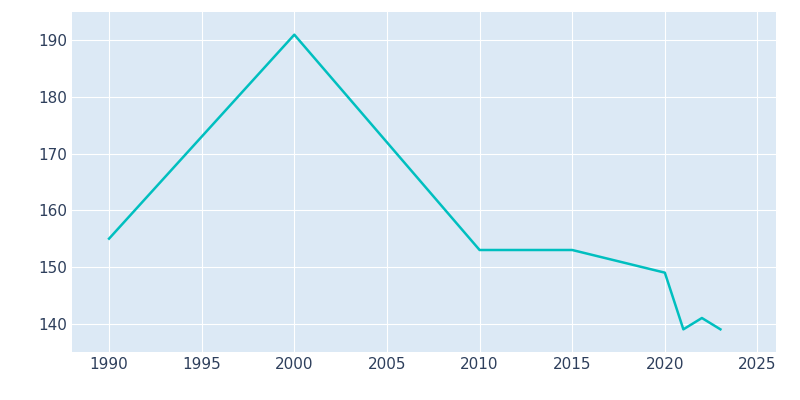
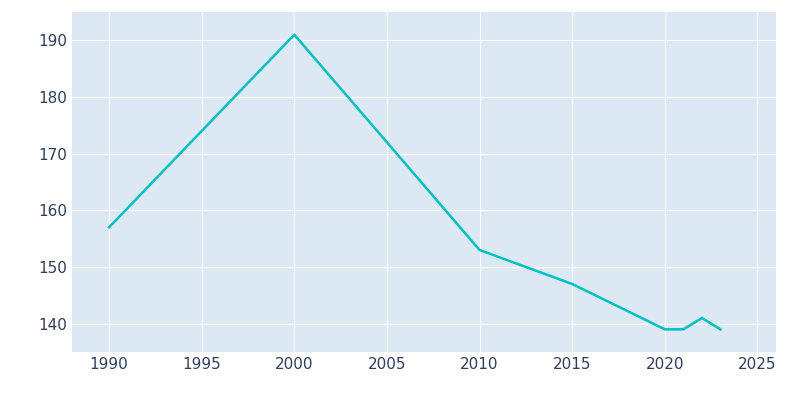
1990: 155 -> 157
2015: 153 -> 147
2020: 149 -> 139
